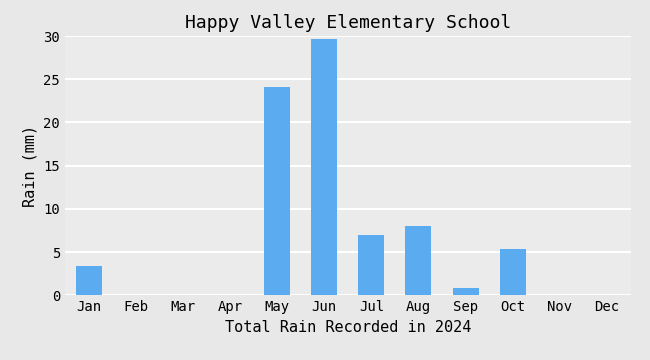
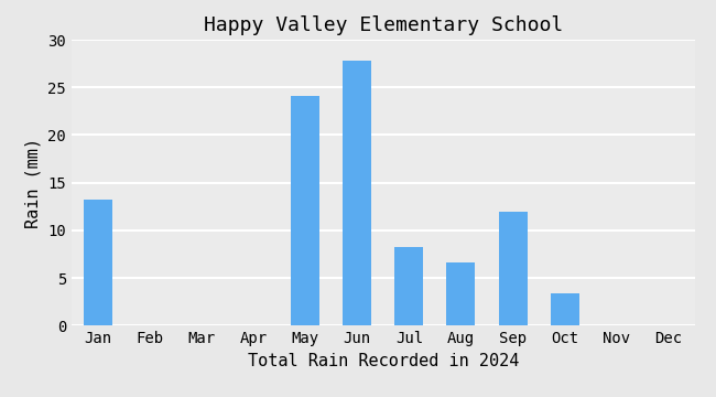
Jan: 3.4 -> 13.2
Jun: 29.6 -> 27.8
Jul: 7.0 -> 8.2
Aug: 8.0 -> 6.6
Sep: 0.8 -> 12.0
Oct: 5.3 -> 3.4
